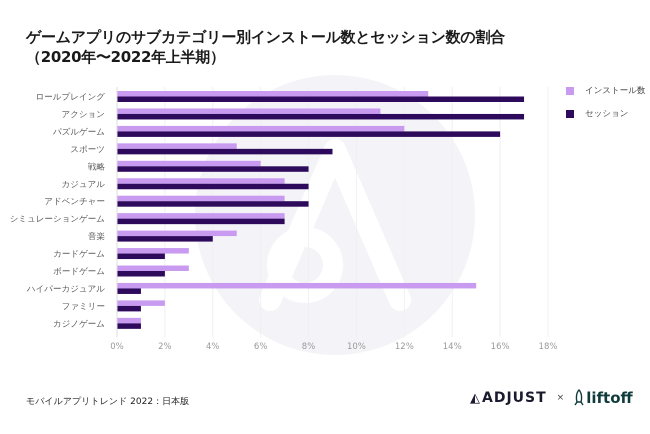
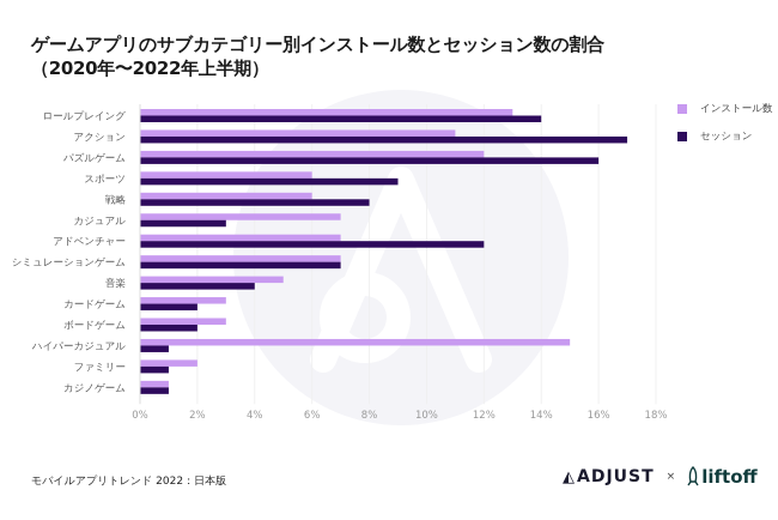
セッション/ロールプレイング: 17% -> 14%
インストール数/スポーツ: 5% -> 6%
セッション/カジュアル: 8% -> 3%
セッション/アドベンチャー: 8% -> 12%
